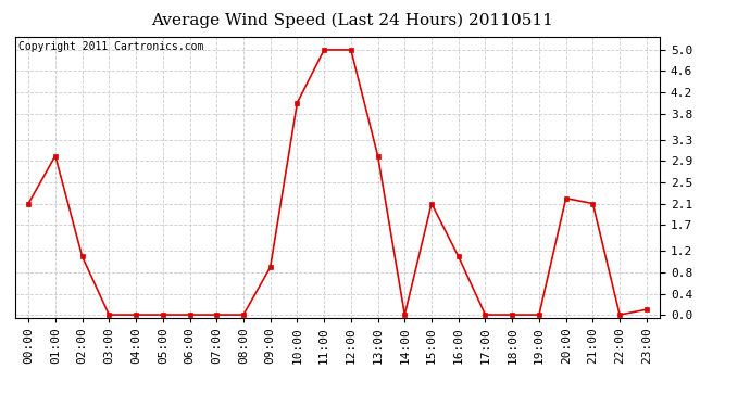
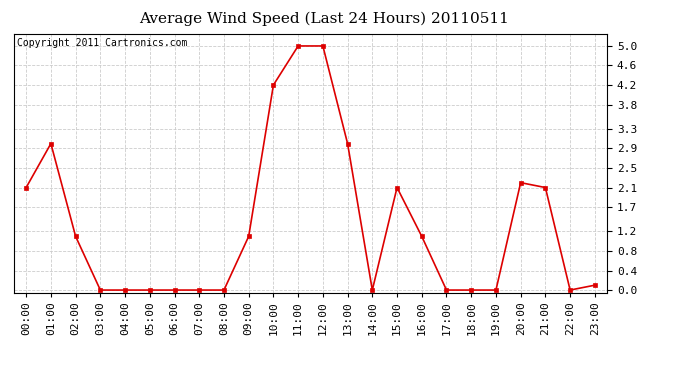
09:00: 0.9 -> 1.1
10:00: 4.0 -> 4.2
